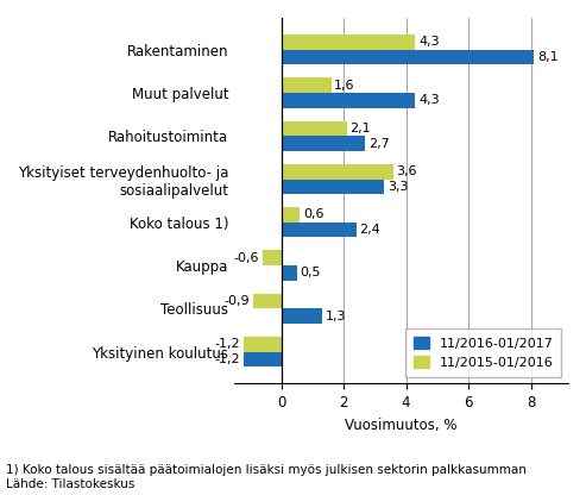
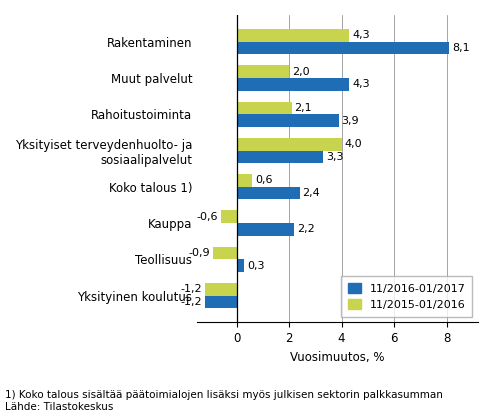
11/2015-01/2016/Muut palvelut: 1,6 -> 2,0
11/2016-01/2017/Rahoitustoiminta: 2,7 -> 3,9
11/2015-01/2016/Yksityiset terveydenhuolto- ja sosiaalipalvelut: 3,6 -> 4,0
11/2016-01/2017/Kauppa: 0,5 -> 2,2
11/2016-01/2017/Teollisuus: 1,3 -> 0,3
